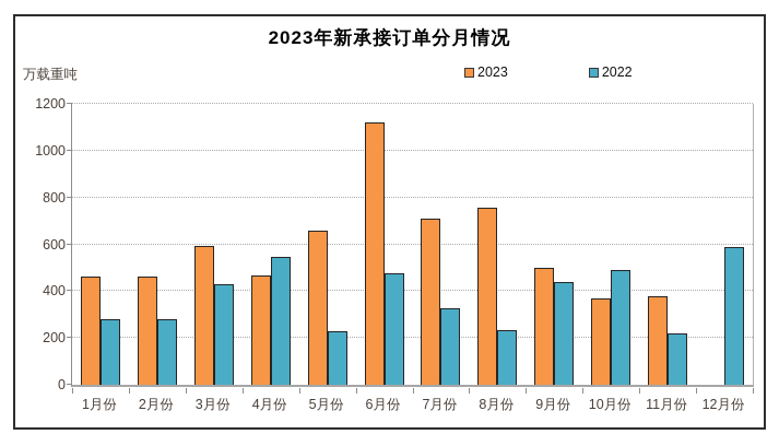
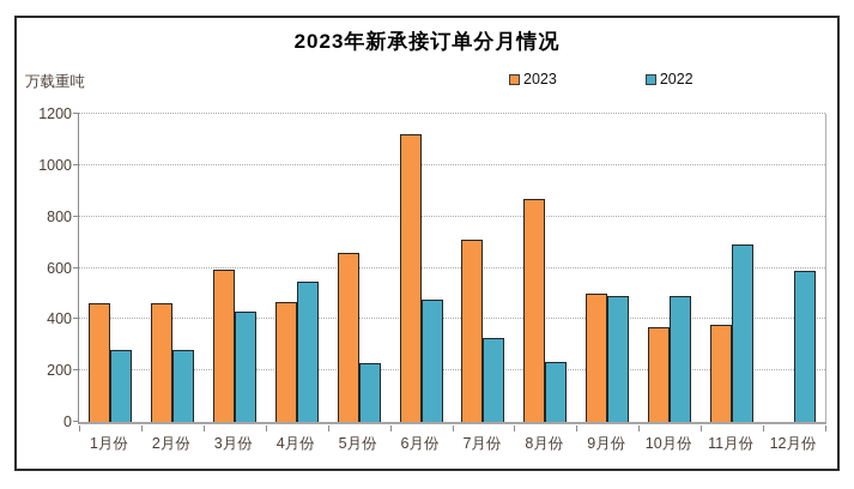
2023/8月份: 760 -> 870
2022/9月份: 440 -> 490
2022/11月份: 220 -> 690
